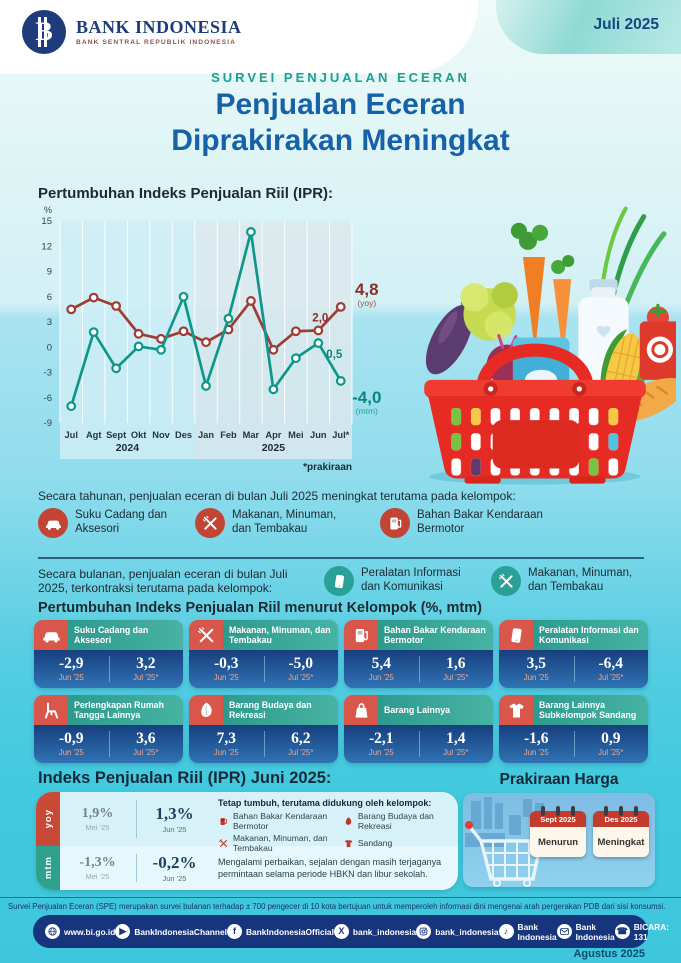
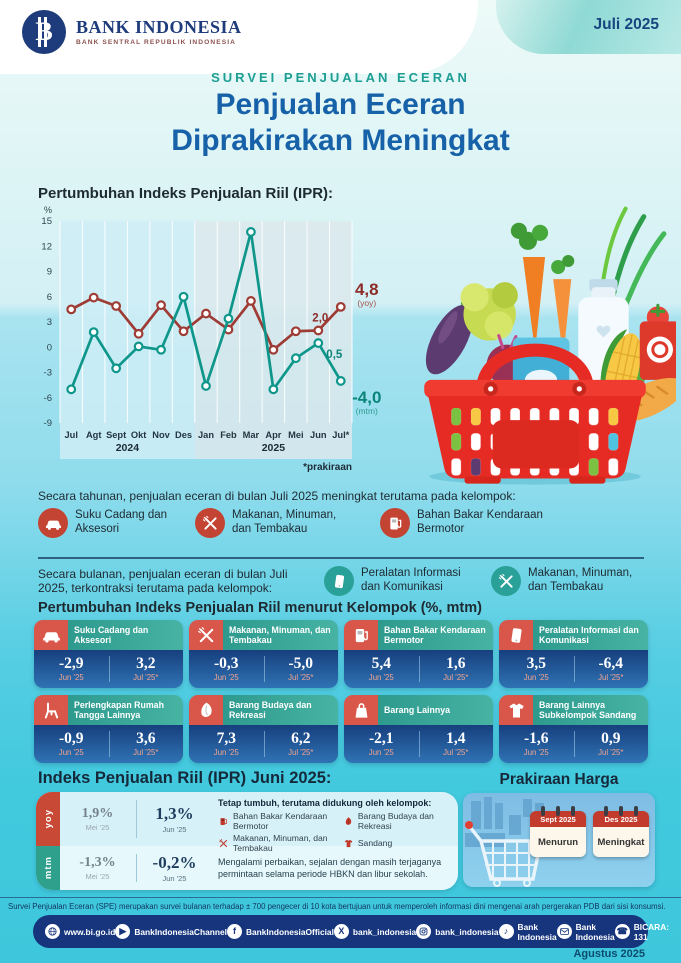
mtm/Jul: -7 -> -5
yoy/Nov: 1 -> 5
yoy/Jan: 1 -> 4
